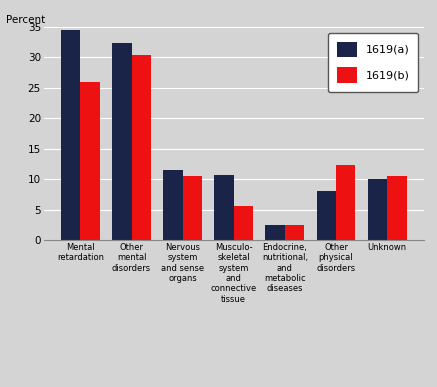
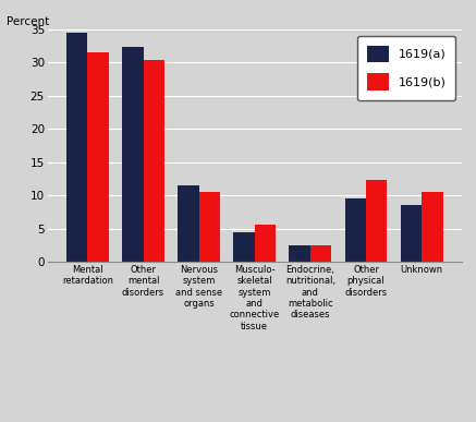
1619(b)/Mental retardation: 26.0 -> 31.5
1619(a)/Musculo- skeletal system and connective tissue: 10.6 -> 4.5
1619(a)/Other physical disorders: 8.0 -> 9.6
1619(a)/Unknown: 10.0 -> 8.5
